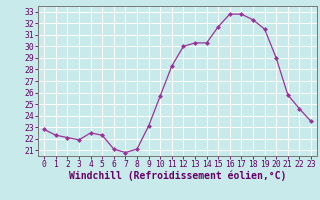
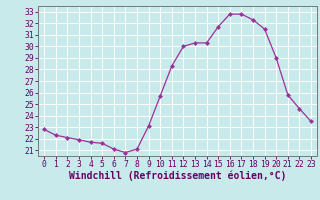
4: 22.5 -> 21.7
5: 22.3 -> 21.6
